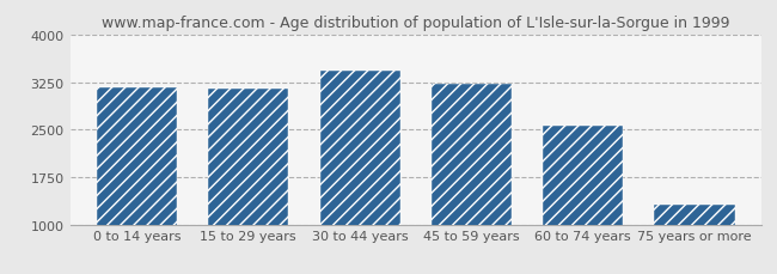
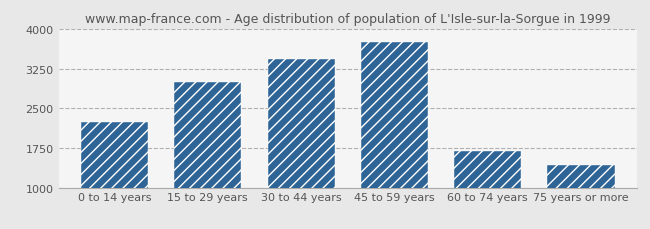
0 to 14 years: 3170 -> 2240
15 to 29 years: 3150 -> 3000
45 to 59 years: 3230 -> 3760
60 to 74 years: 2570 -> 1700
75 years or more: 1310 -> 1420
